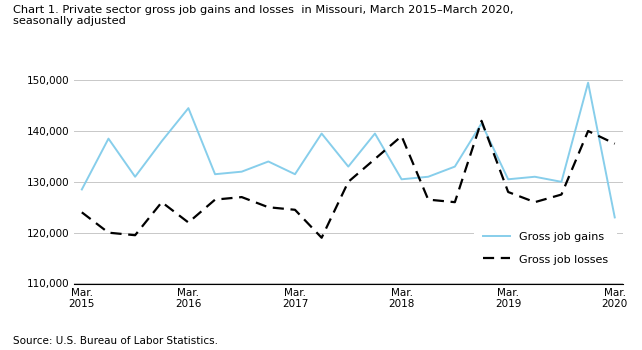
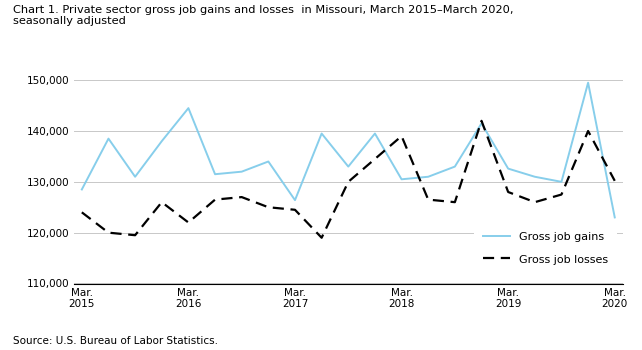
Gross job gains/Mar. 2017: 131,500 -> 126,400
Gross job gains/Mar. 2019: 130,500 -> 132,600
Gross job losses/Mar. 2020: 137,500 -> 130,200
